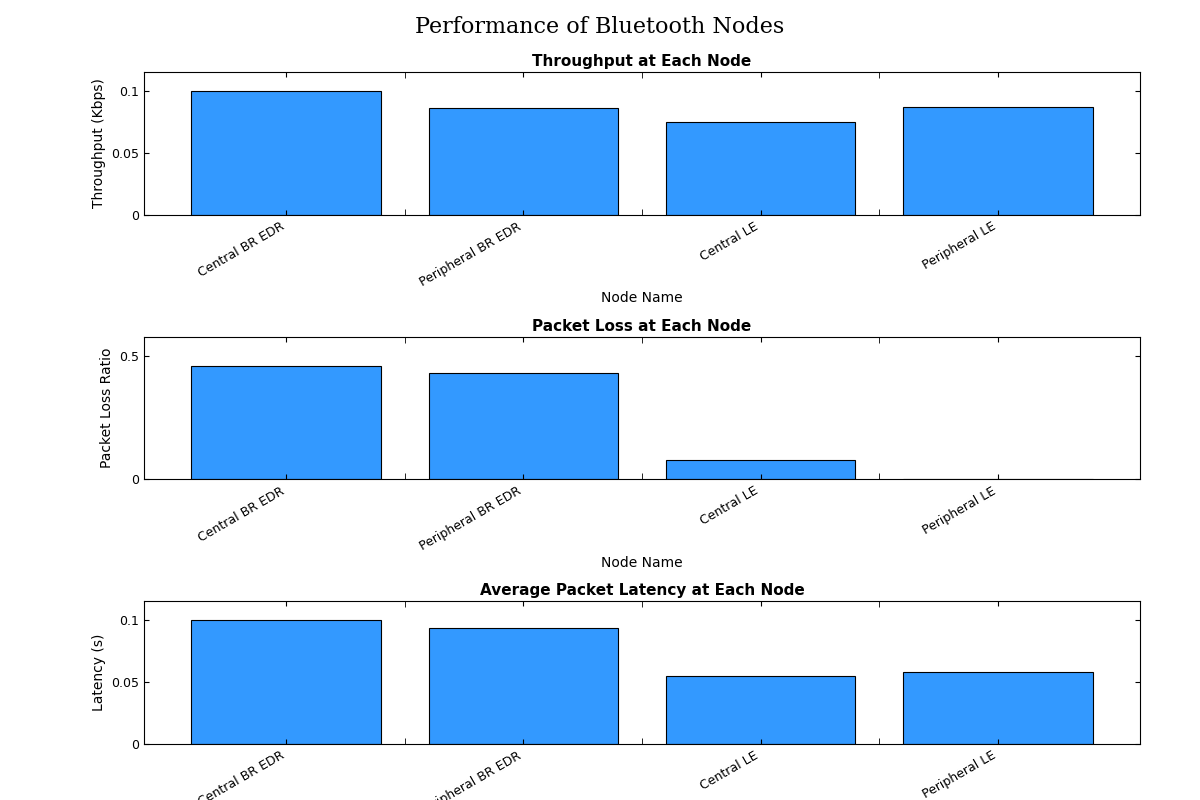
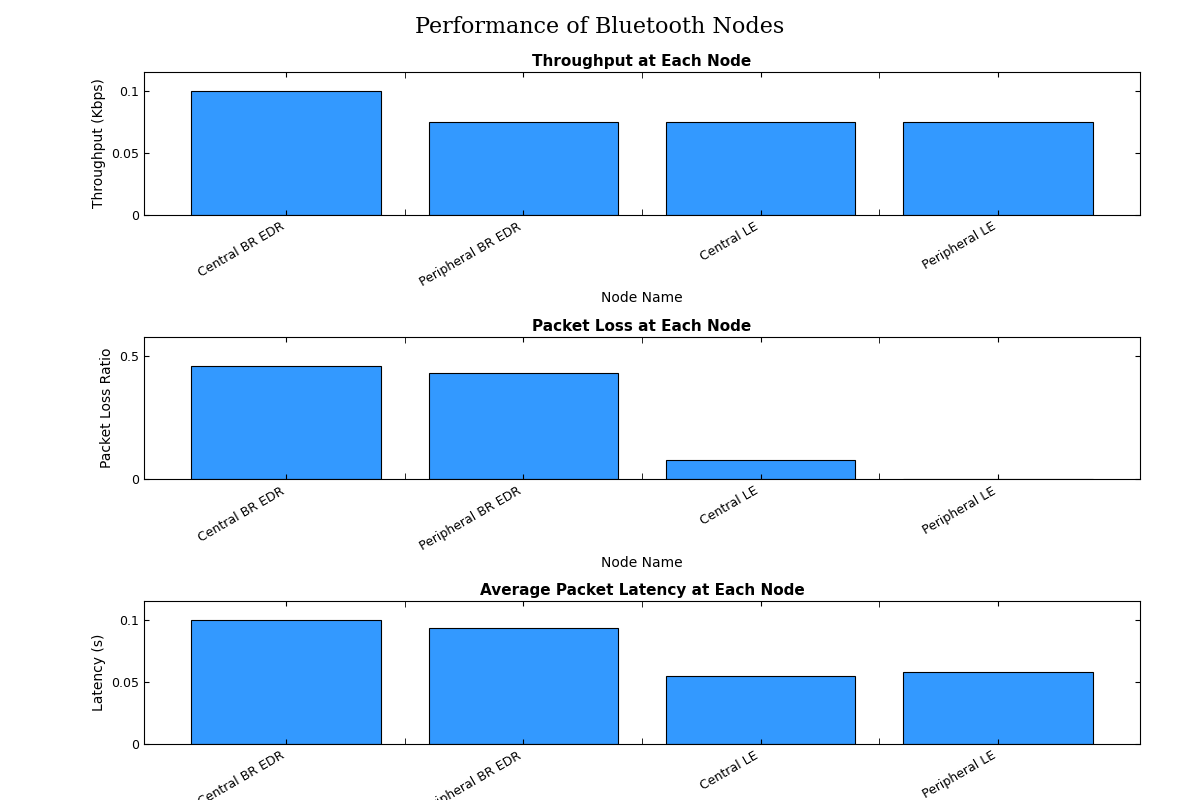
Throughput at Each Node/Peripheral BR EDR: 0.086 -> 0.075
Throughput at Each Node/Peripheral LE: 0.087 -> 0.075
